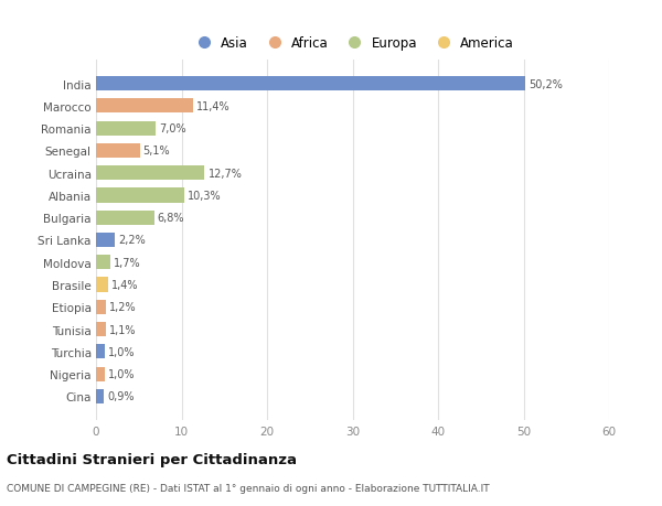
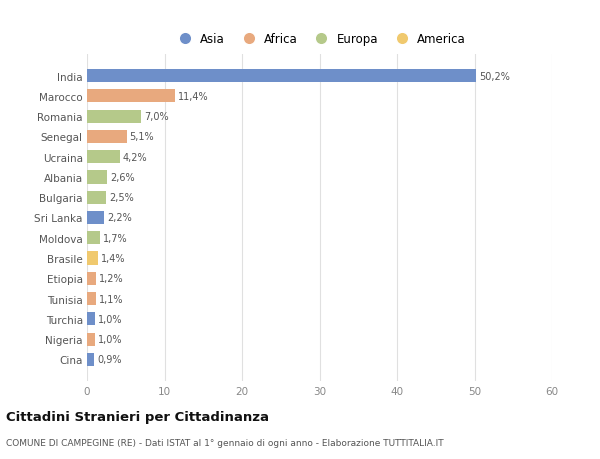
Ucraina: 12,7% -> 4,2%
Albania: 10,3% -> 2,6%
Bulgaria: 6,8% -> 2,5%
